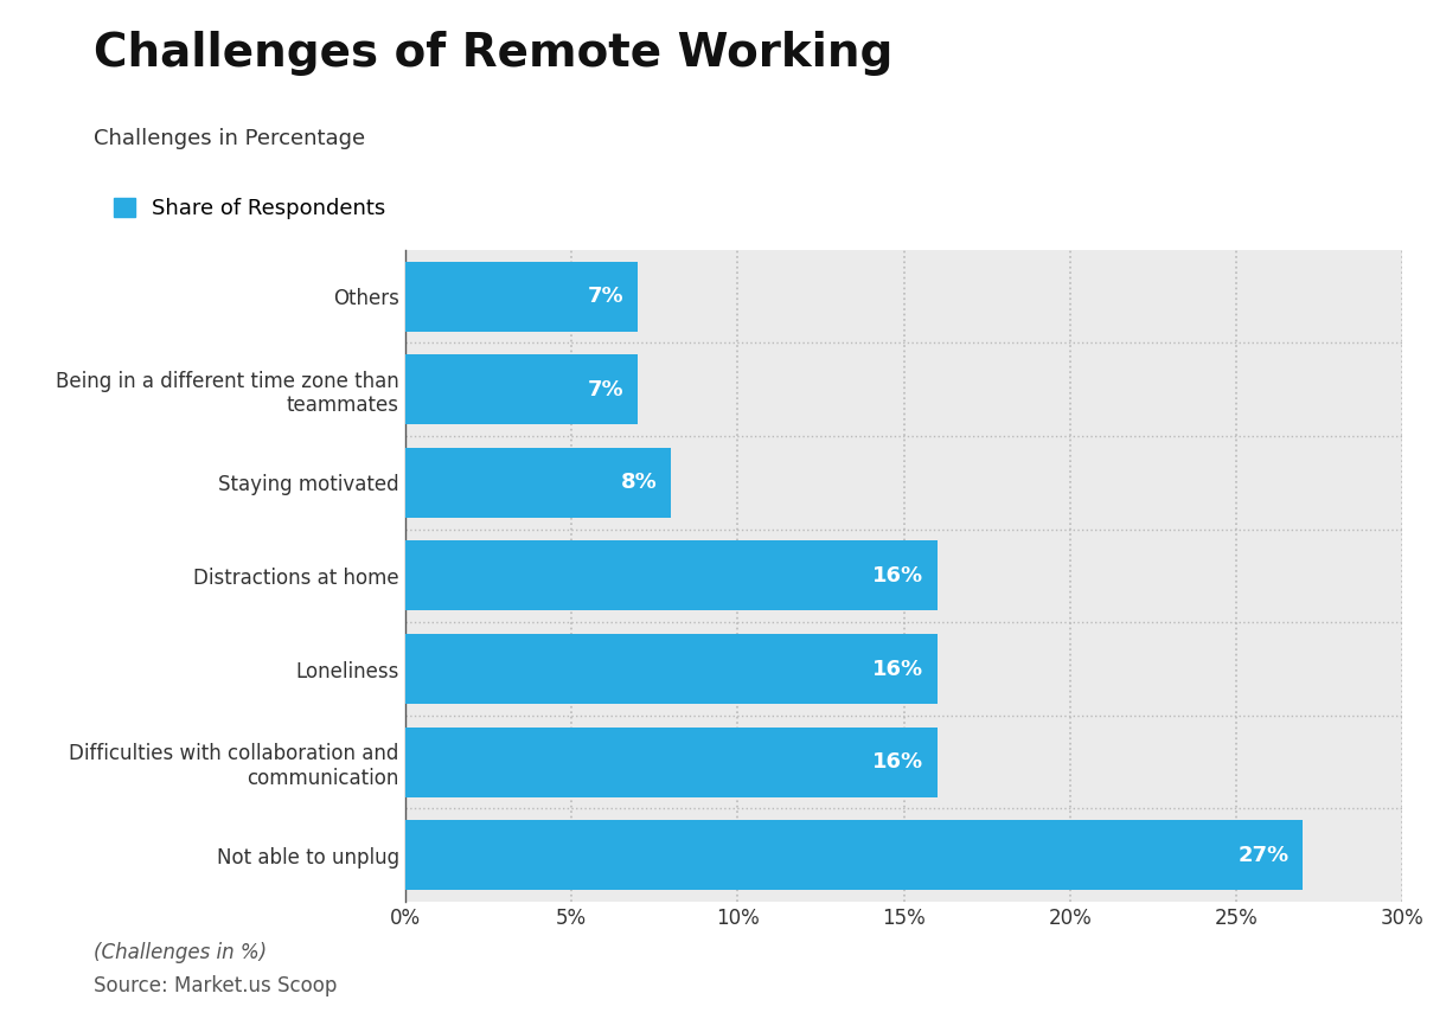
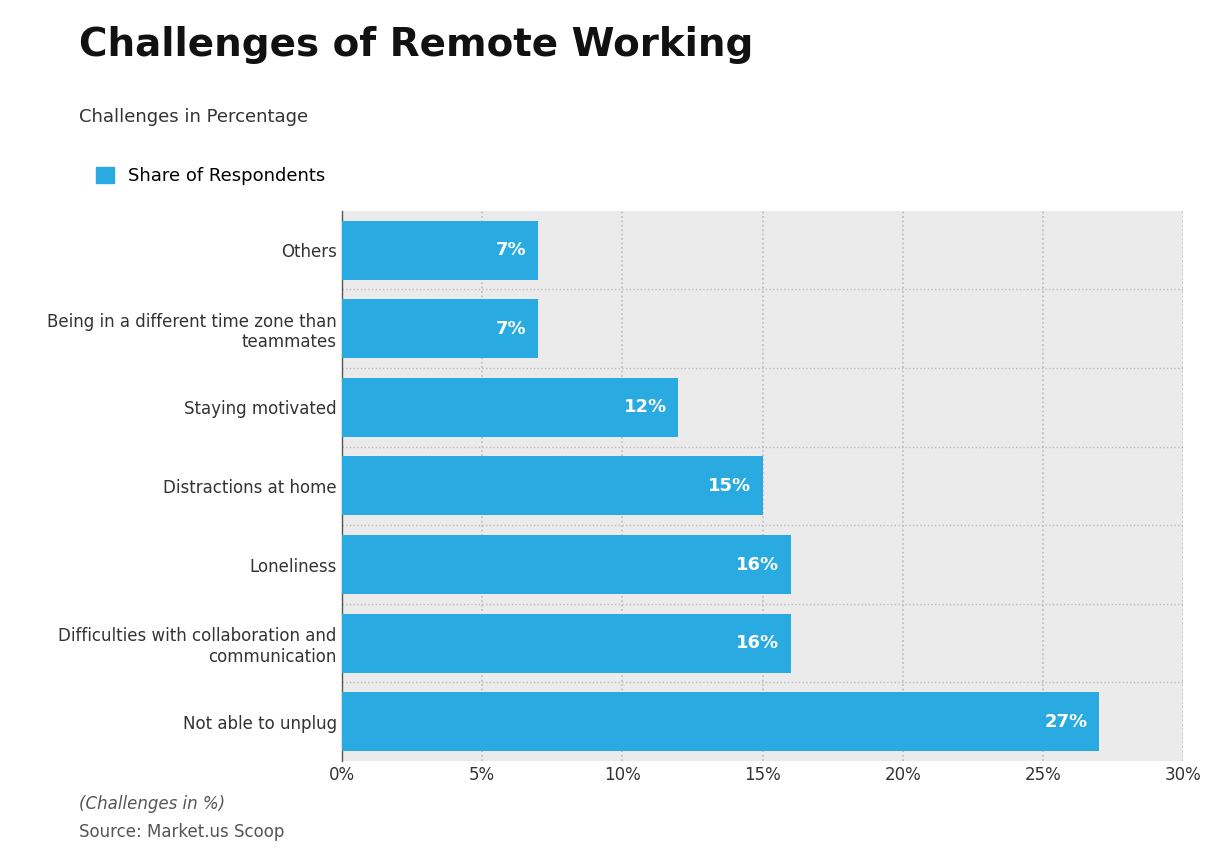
Staying motivated: 8% -> 12%
Distractions at home: 16% -> 15%
